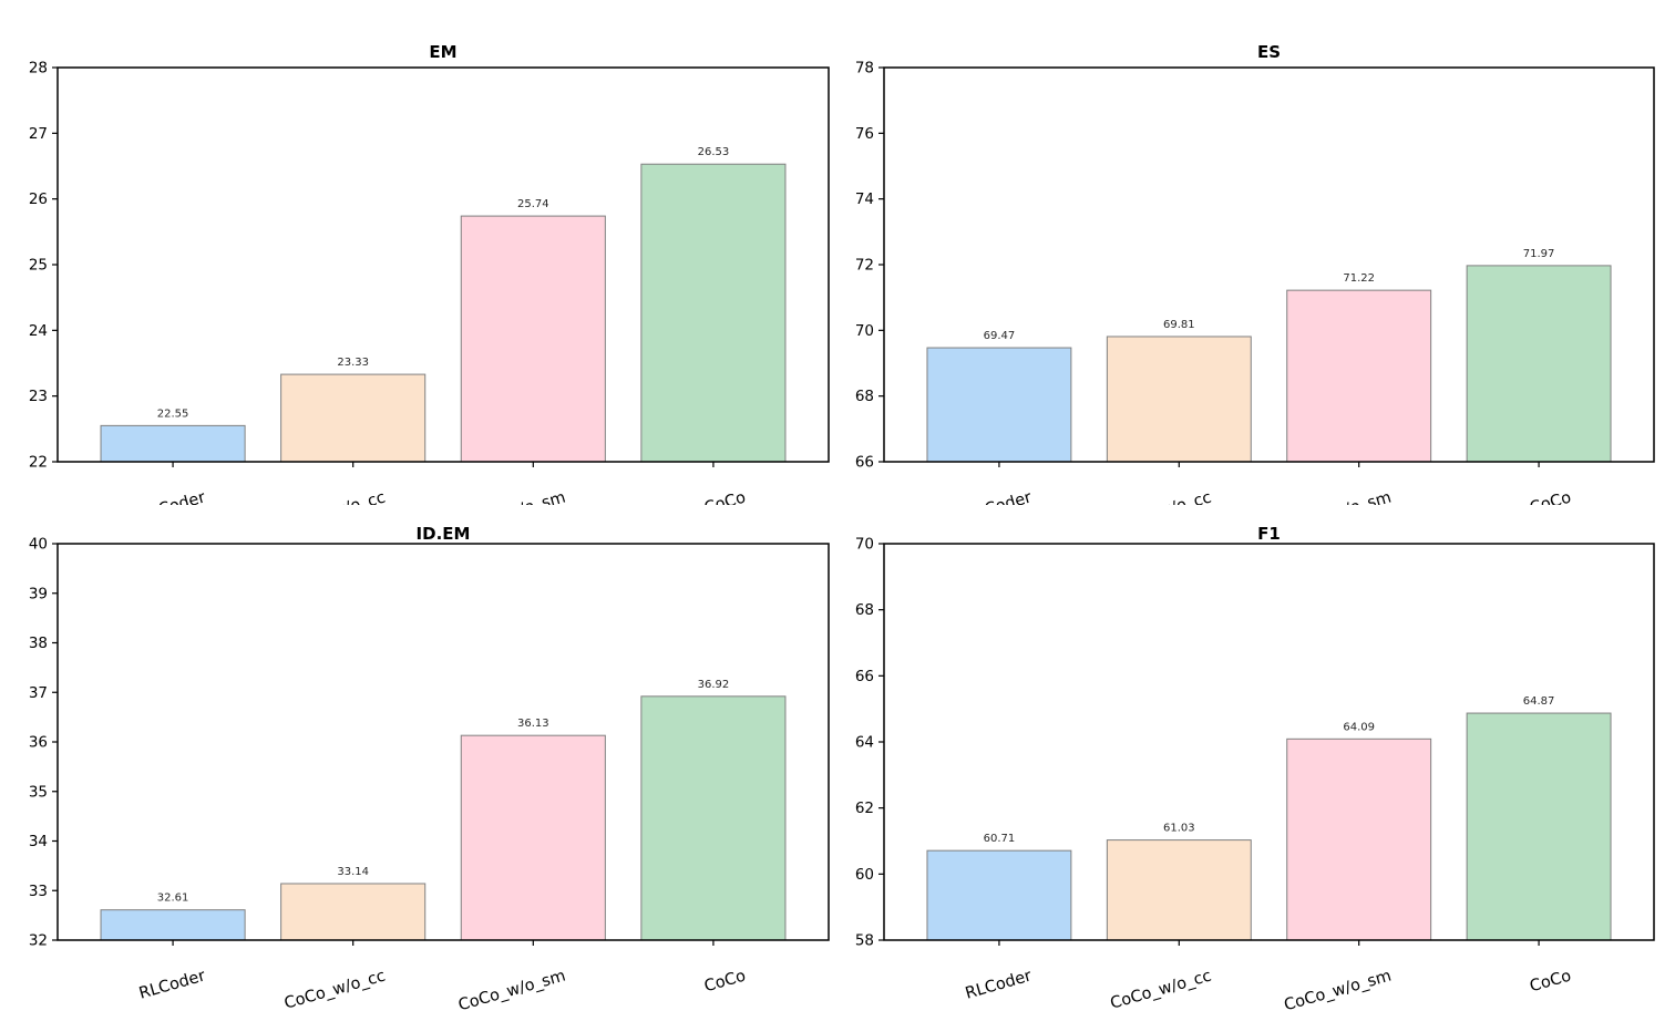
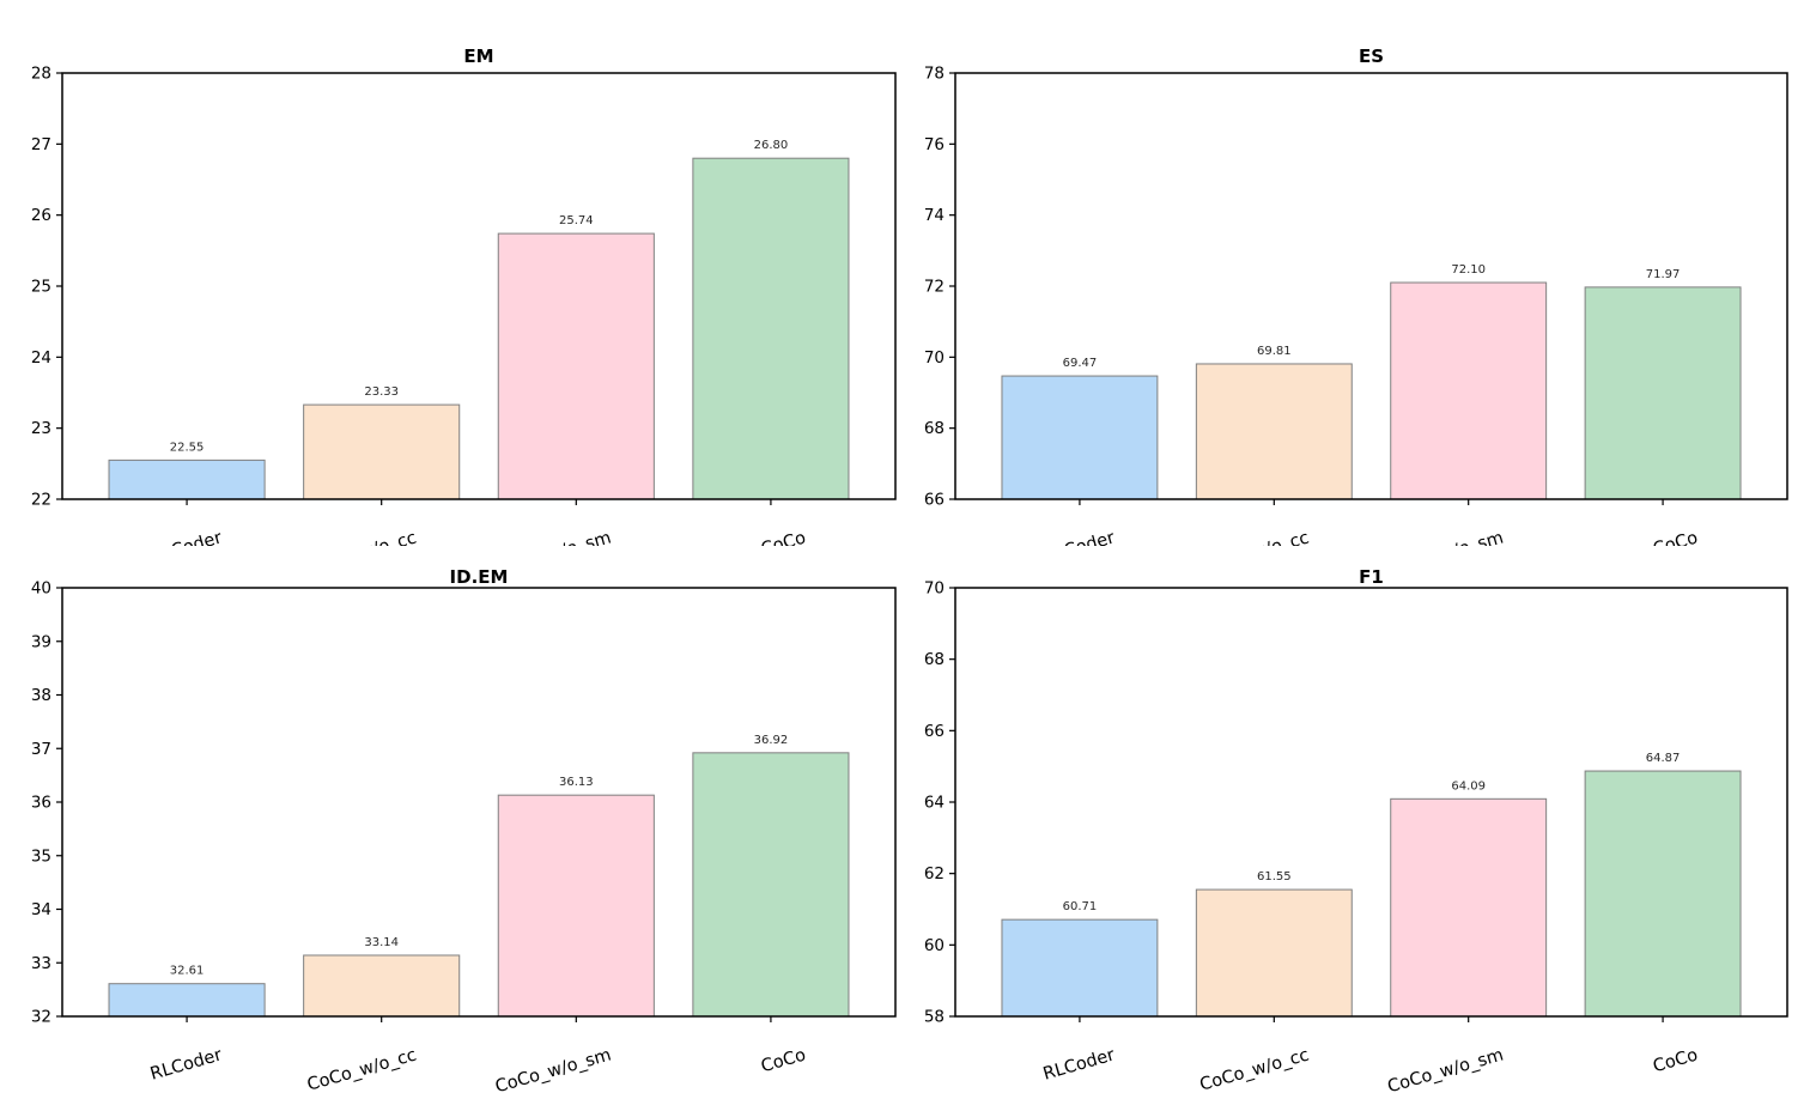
EM/CoCo: 26.53 -> 26.80
ES/CoCo_w/o_sm: 71.22 -> 72.10
F1/CoCo_w/o_cc: 61.03 -> 61.55
